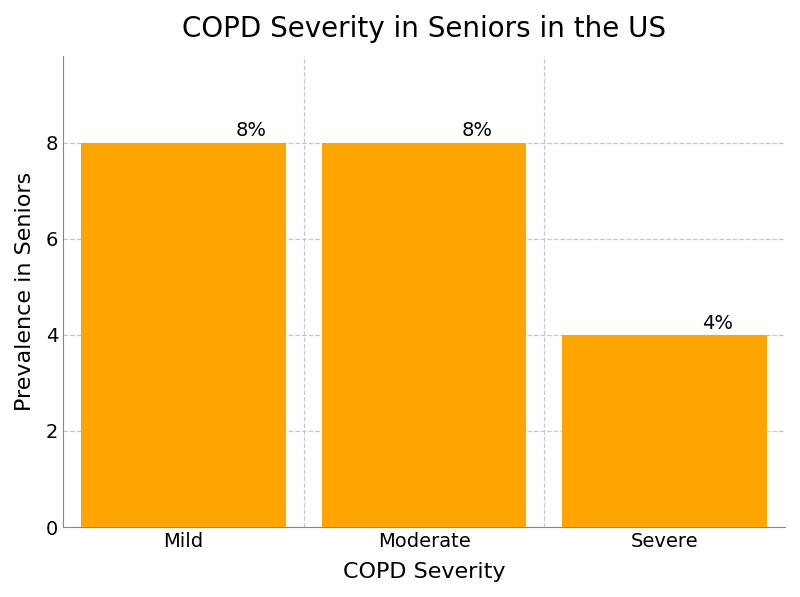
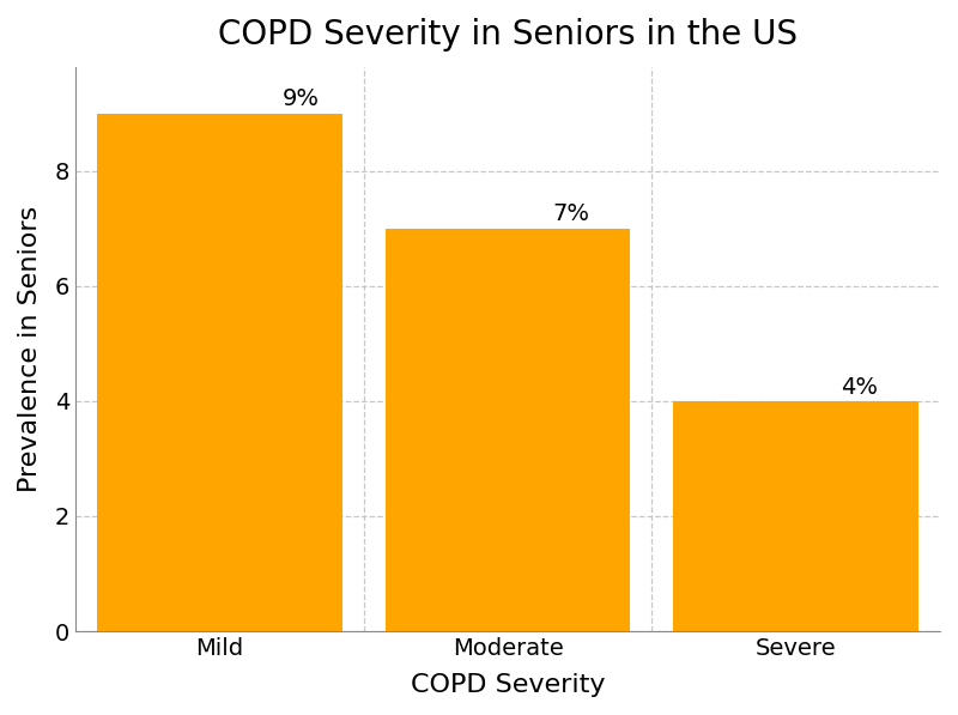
Mild: 8% -> 9%
Moderate: 8% -> 7%
